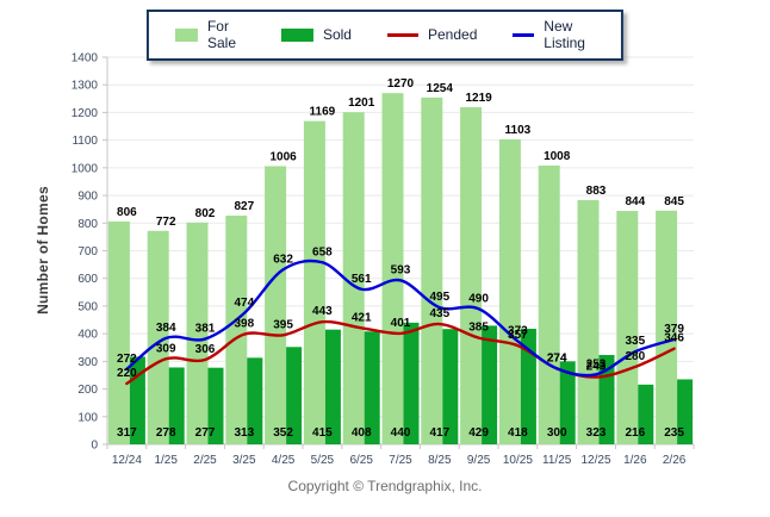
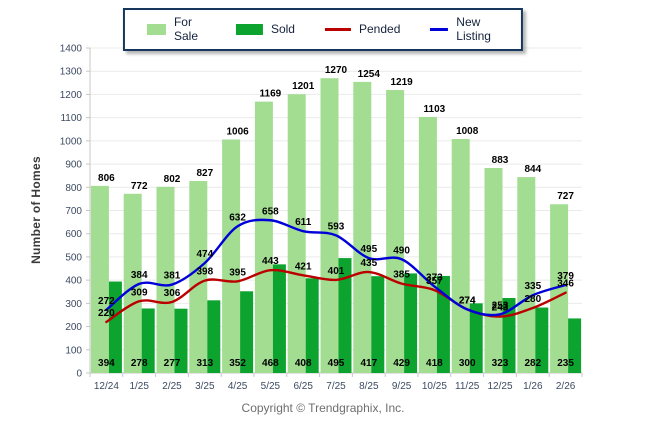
Sold/12/24: 317 -> 394
Sold/5/25: 415 -> 468
New Listing/6/25: 561 -> 611
Sold/7/25: 440 -> 495
Sold/1/26: 216 -> 282
For Sale/2/26: 845 -> 727
